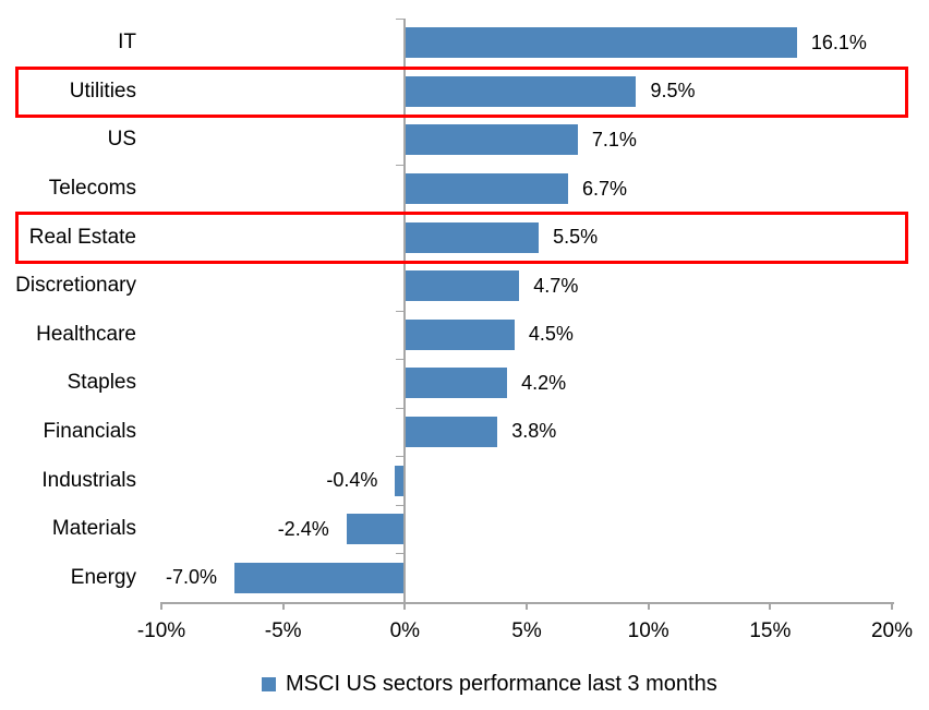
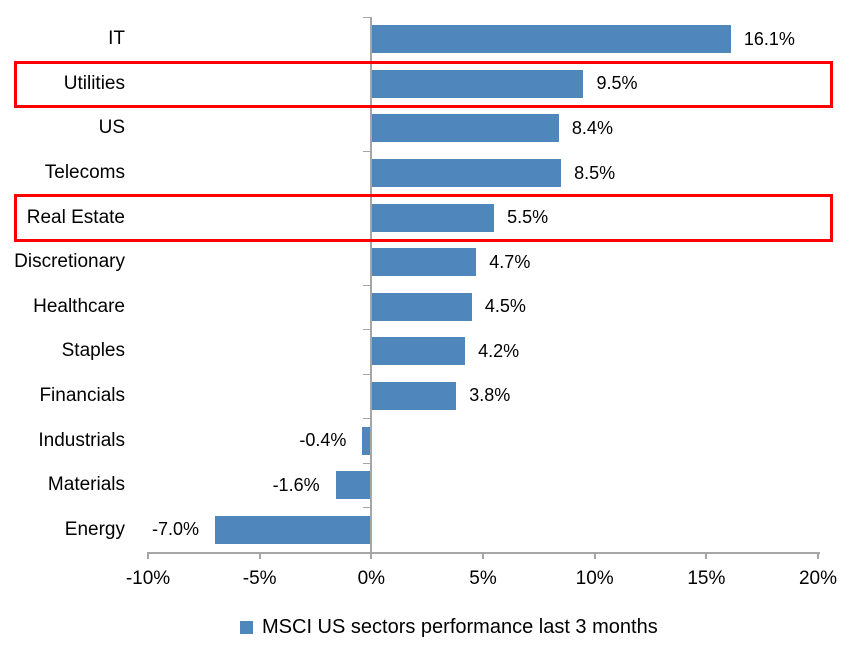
US: 7.1% -> 8.4%
Telecoms: 6.7% -> 8.5%
Materials: -2.4% -> -1.6%
